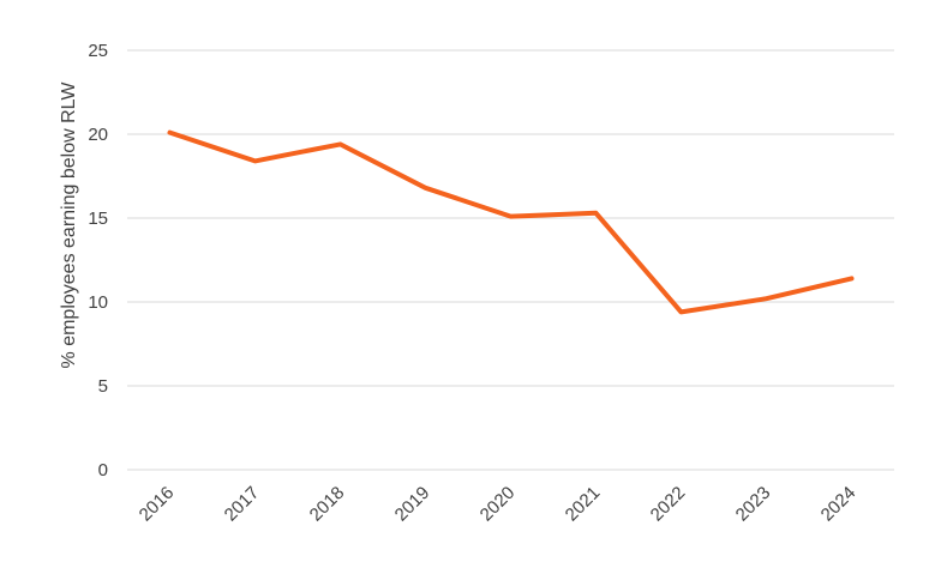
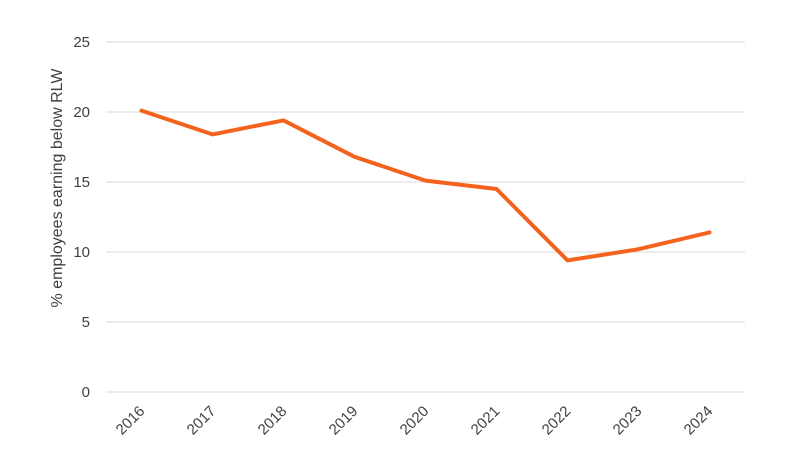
2021: 15.3 -> 14.5
